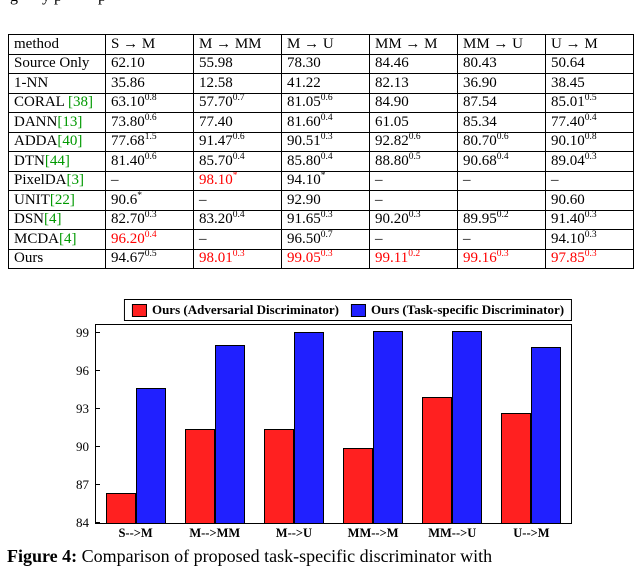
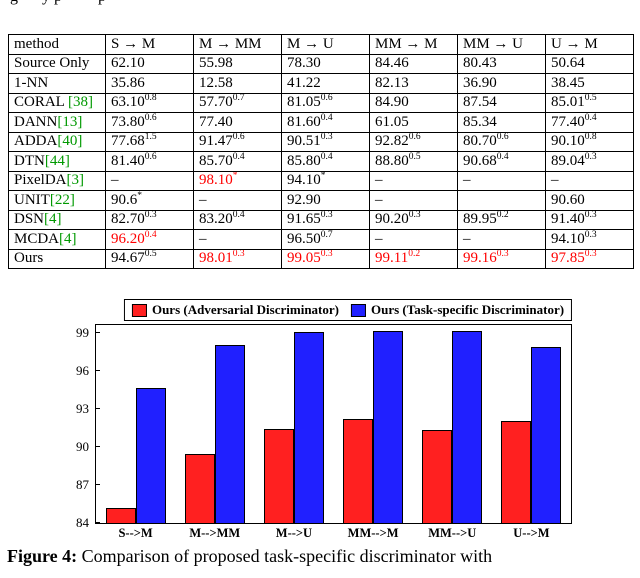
Ours (Adversarial Discriminator)/S-->M: 86.4 -> 85.2
Ours (Adversarial Discriminator)/M-->MM: 91.4 -> 89.4
Ours (Adversarial Discriminator)/MM-->M: 89.9 -> 92.2
Ours (Adversarial Discriminator)/MM-->U: 93.9 -> 91.3
Ours (Adversarial Discriminator)/U-->M: 92.7 -> 92.0
